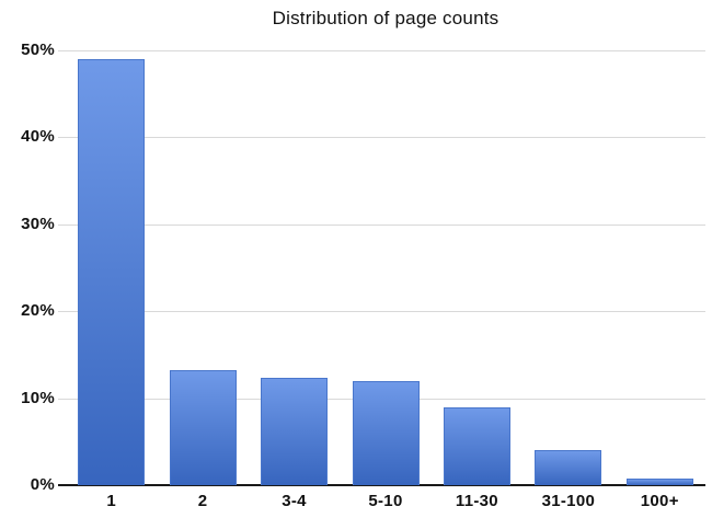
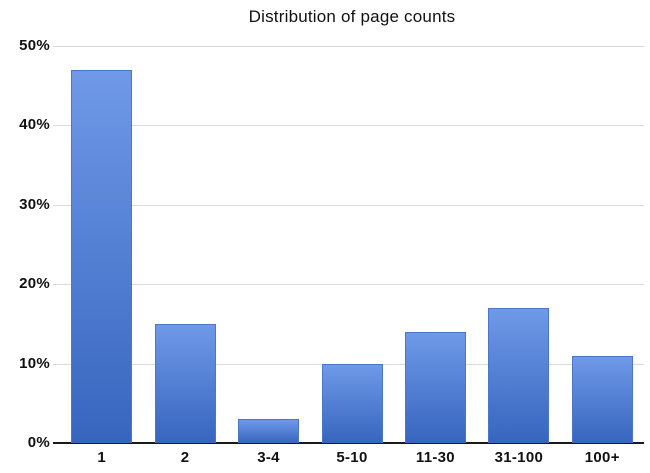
1: 49% -> 47%
2: 13% -> 15%
3-4: 12% -> 3%
5-10: 12% -> 10%
11-30: 9% -> 14%
31-100: 4% -> 17%
100+: 1% -> 11%
